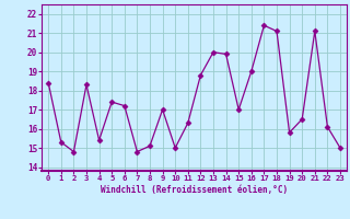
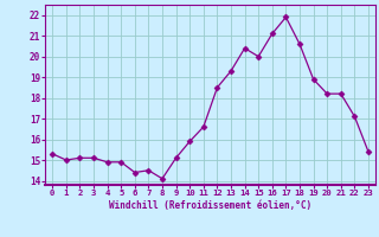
0: 18.4 -> 15.3
1: 15.3 -> 15.0
2: 14.8 -> 15.1
3: 18.3 -> 15.1
4: 15.4 -> 14.9
5: 17.4 -> 14.9
6: 17.2 -> 14.4
7: 14.8 -> 14.5
8: 15.1 -> 14.1
9: 17.0 -> 15.1
10: 15.0 -> 15.9
11: 16.3 -> 16.6
12: 18.8 -> 18.5
13: 20.0 -> 19.3
14: 19.9 -> 20.4
15: 17.0 -> 20.0
16: 19.0 -> 21.1
17: 21.4 -> 21.9
18: 21.1 -> 20.6
19: 15.8 -> 18.9
20: 16.5 -> 18.2
21: 21.1 -> 18.2
22: 16.1 -> 17.1
23: 15.0 -> 15.4
